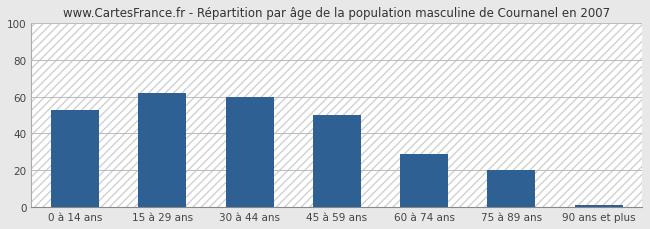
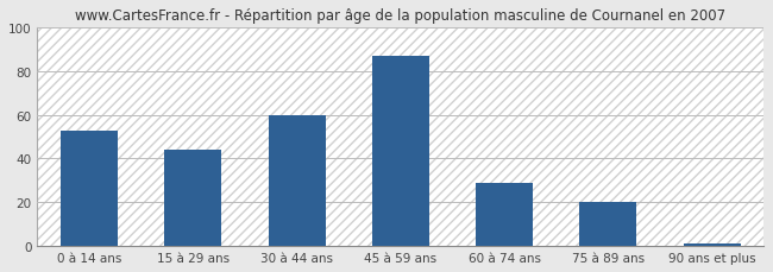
15 à 29 ans: 62 -> 44
45 à 59 ans: 50 -> 87
